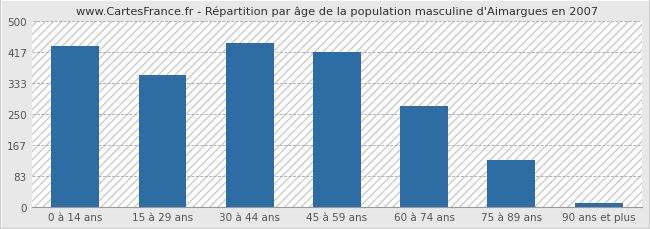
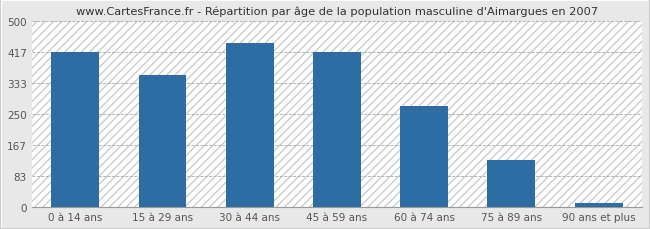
0 à 14 ans: 435 -> 417
